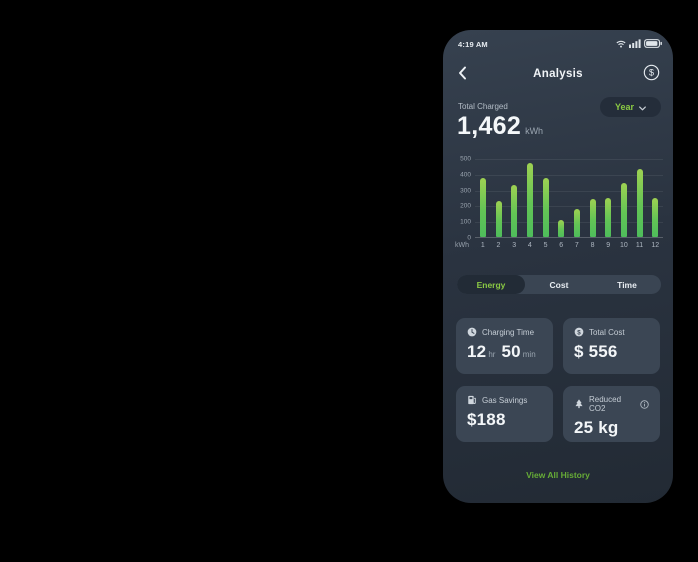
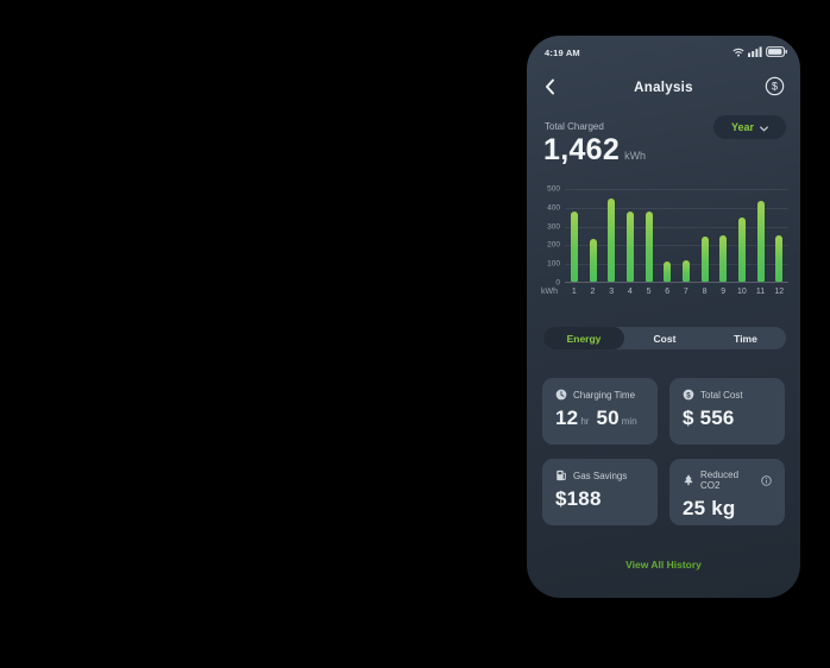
3: 330 -> 440
4: 470 -> 380
7: 180 -> 120
